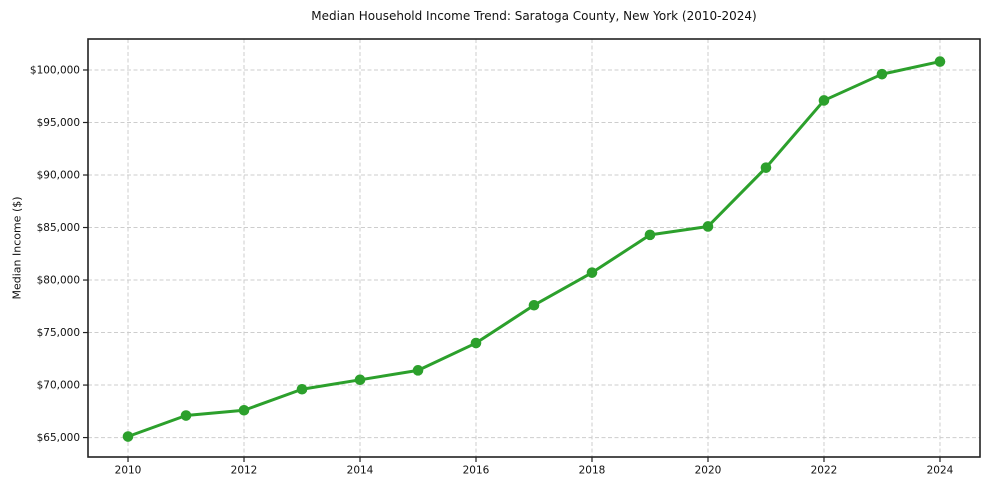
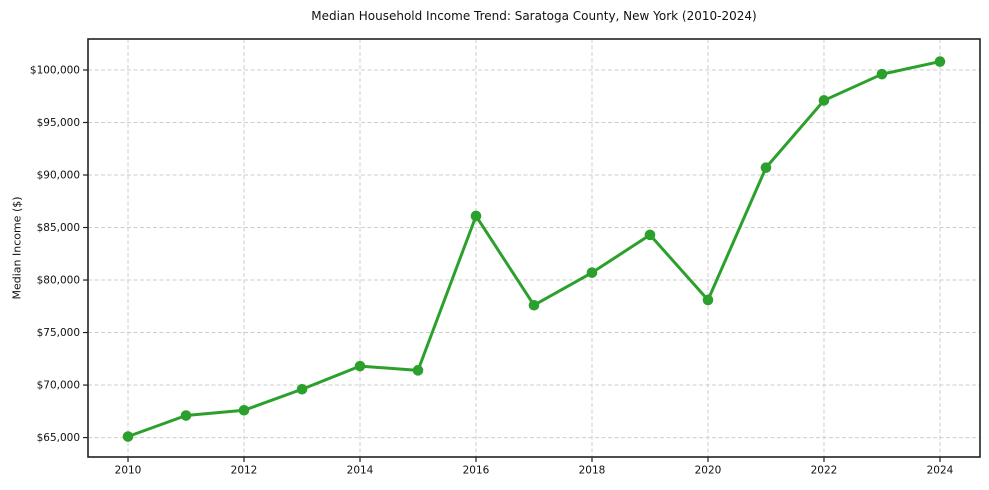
2014: $70500 -> $71800
2016: $74000 -> $86100
2020: $85100 -> $78100
